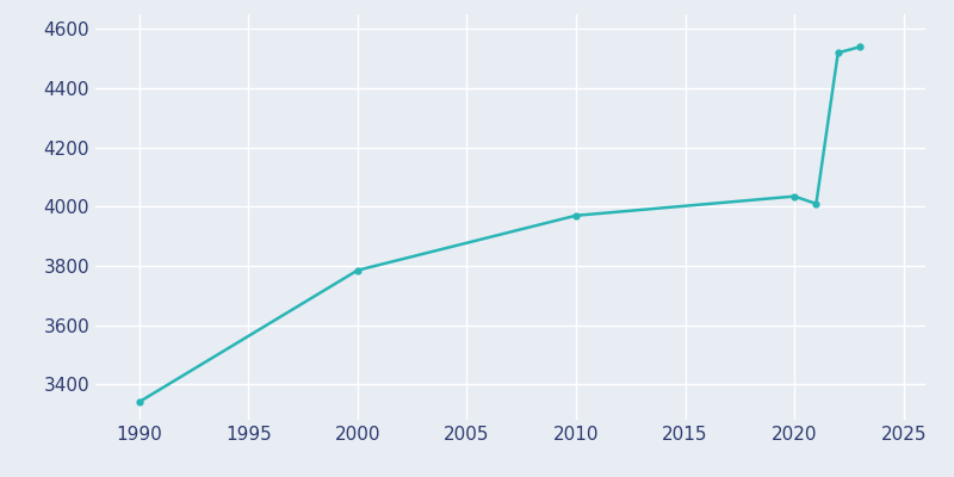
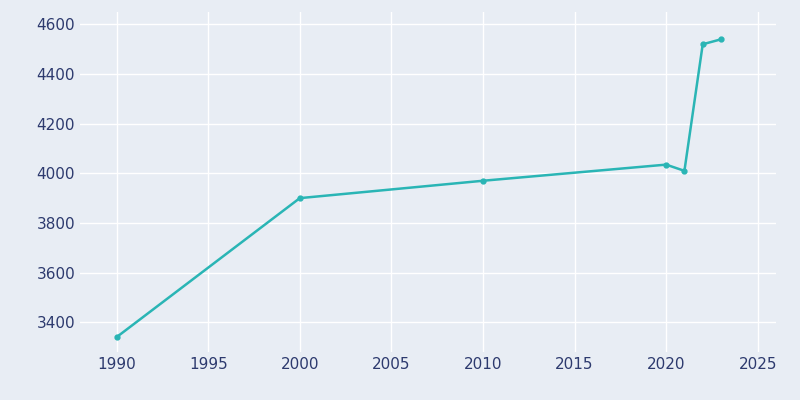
2000: 3785 -> 3900
